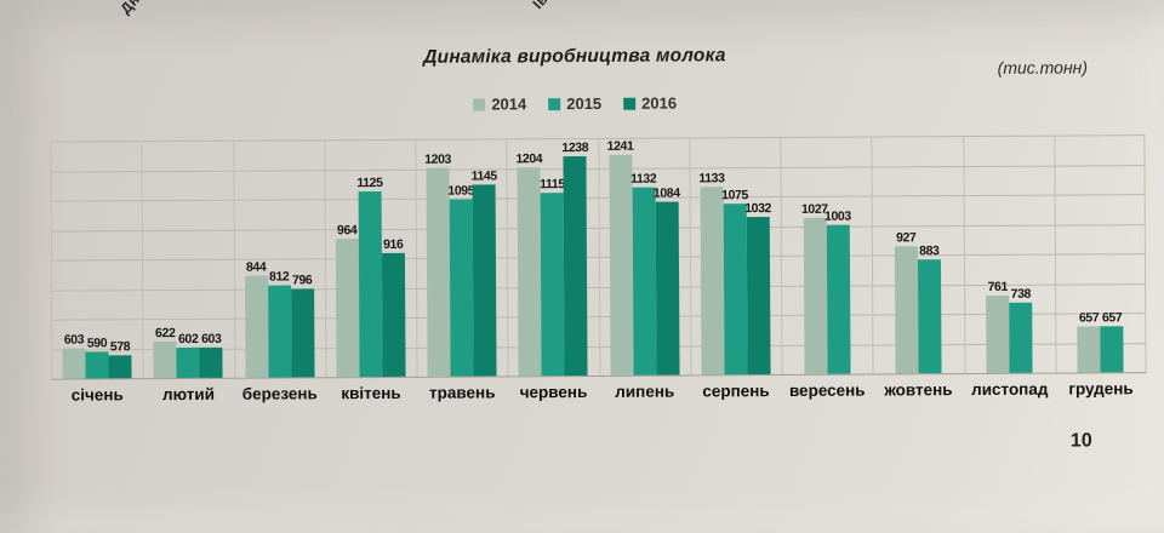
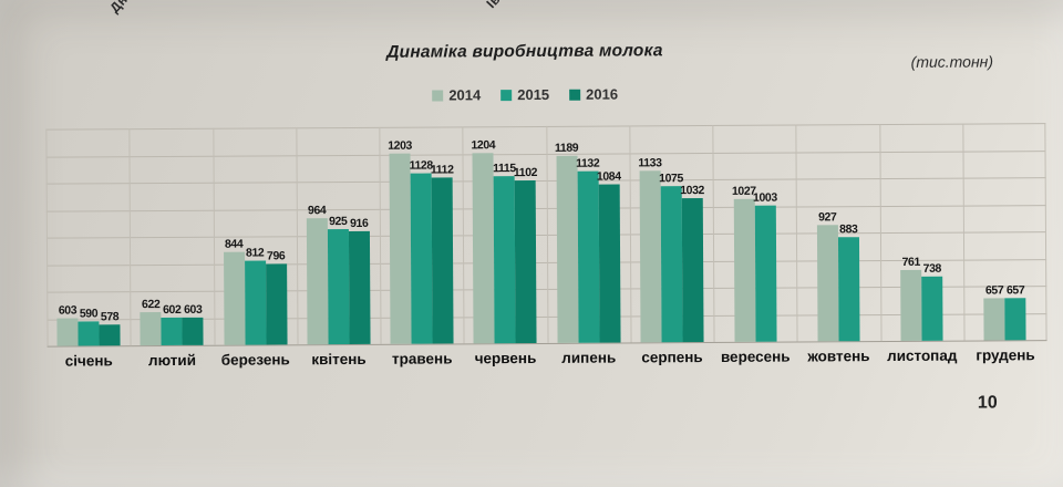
2015/квітень: 1125 -> 925
2015/травень: 1095 -> 1128
2016/травень: 1145 -> 1112
2016/червень: 1238 -> 1102
2014/липень: 1241 -> 1189
